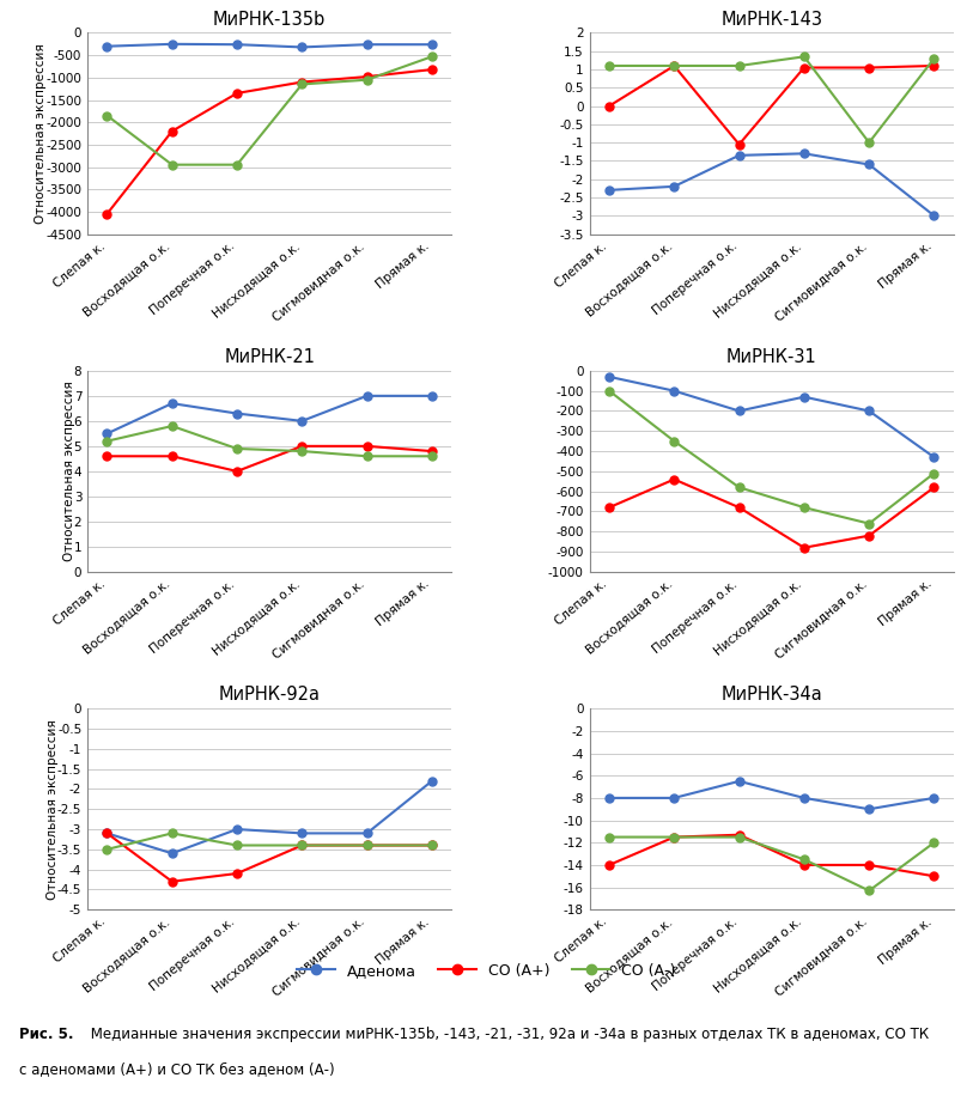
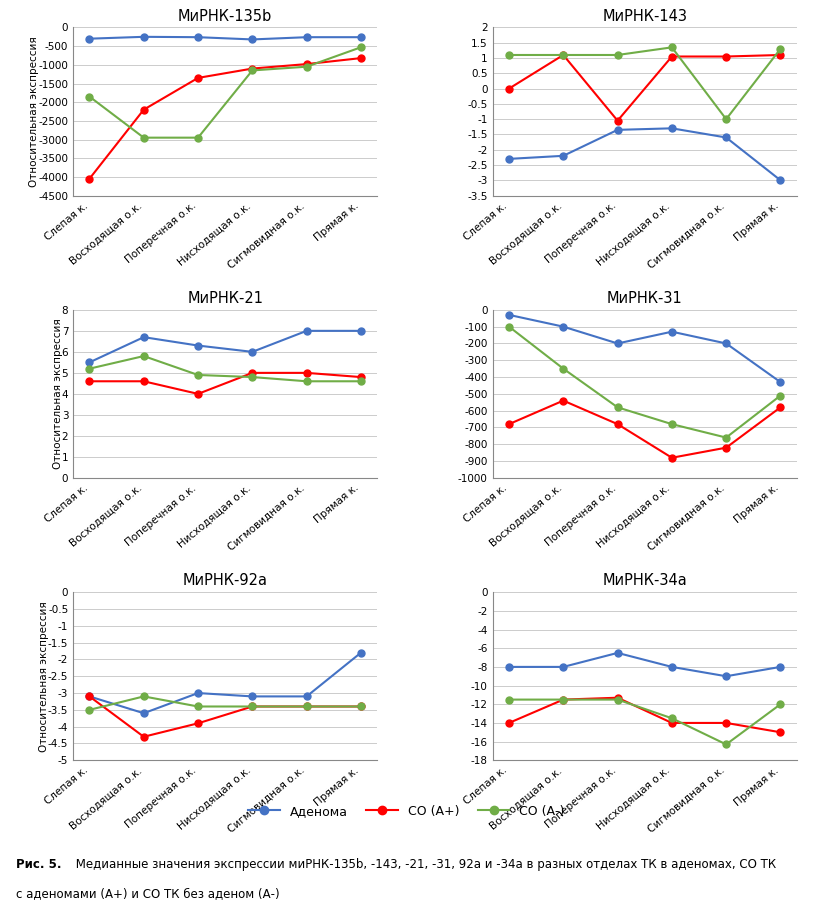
МиРНК-92а/СО (А+)/Поперечная о.к.: -4.1 -> -3.9
